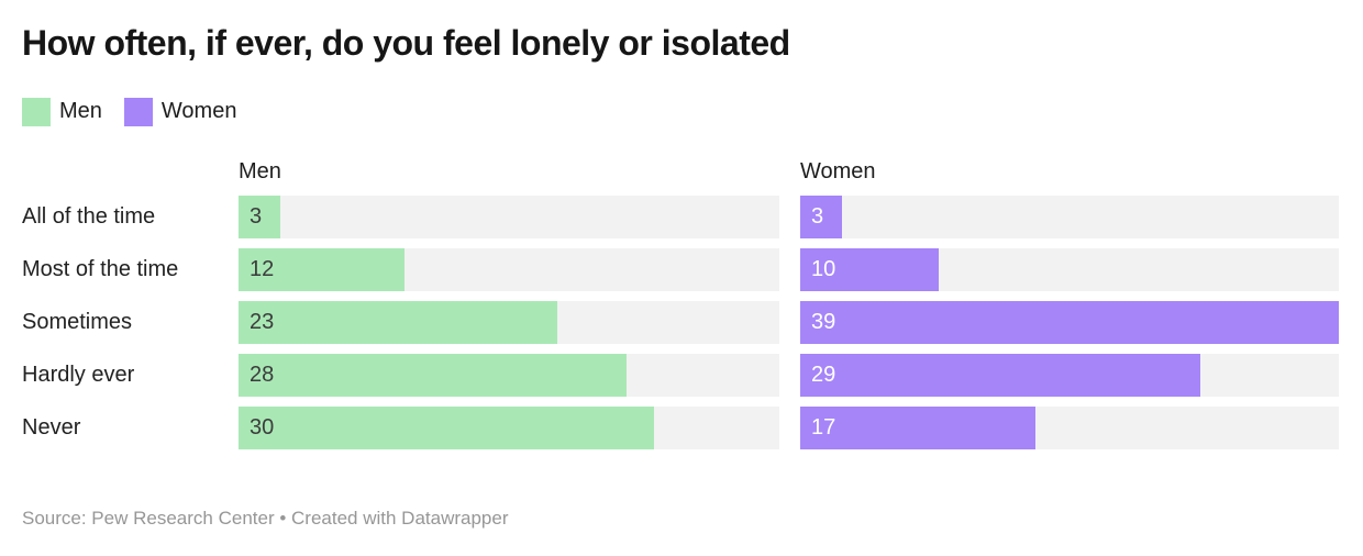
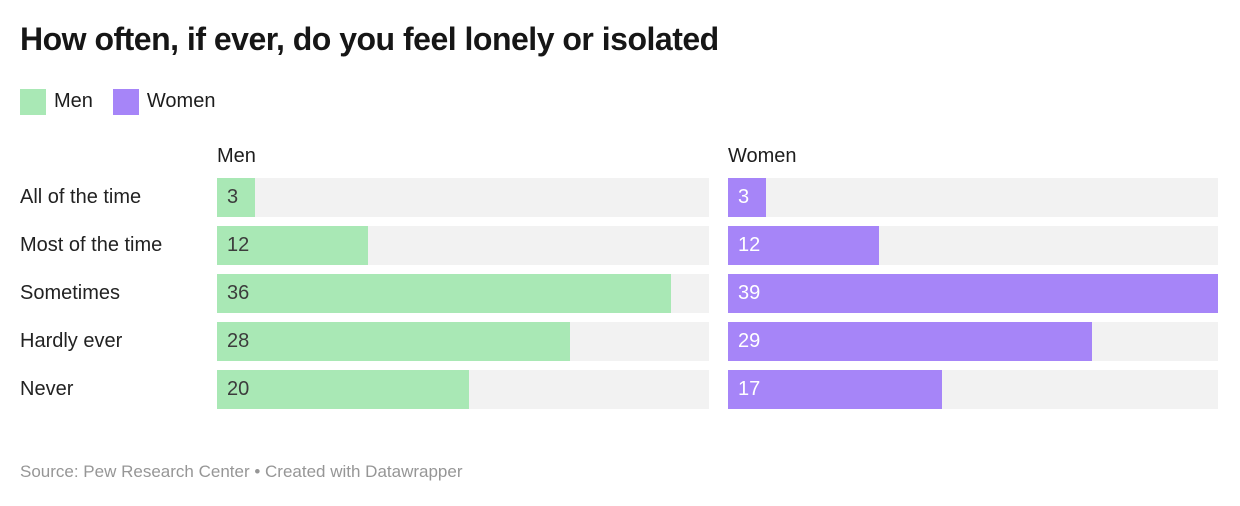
Women/Most of the time: 10 -> 12
Men/Sometimes: 23 -> 36
Men/Never: 30 -> 20
